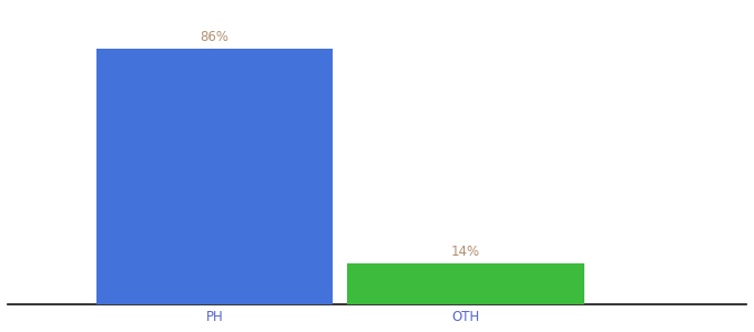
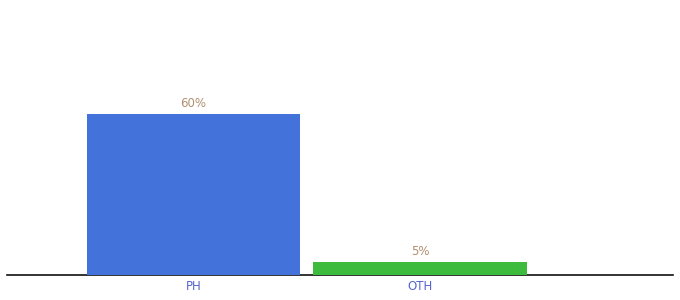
PH: 86% -> 60%
OTH: 14% -> 5%
